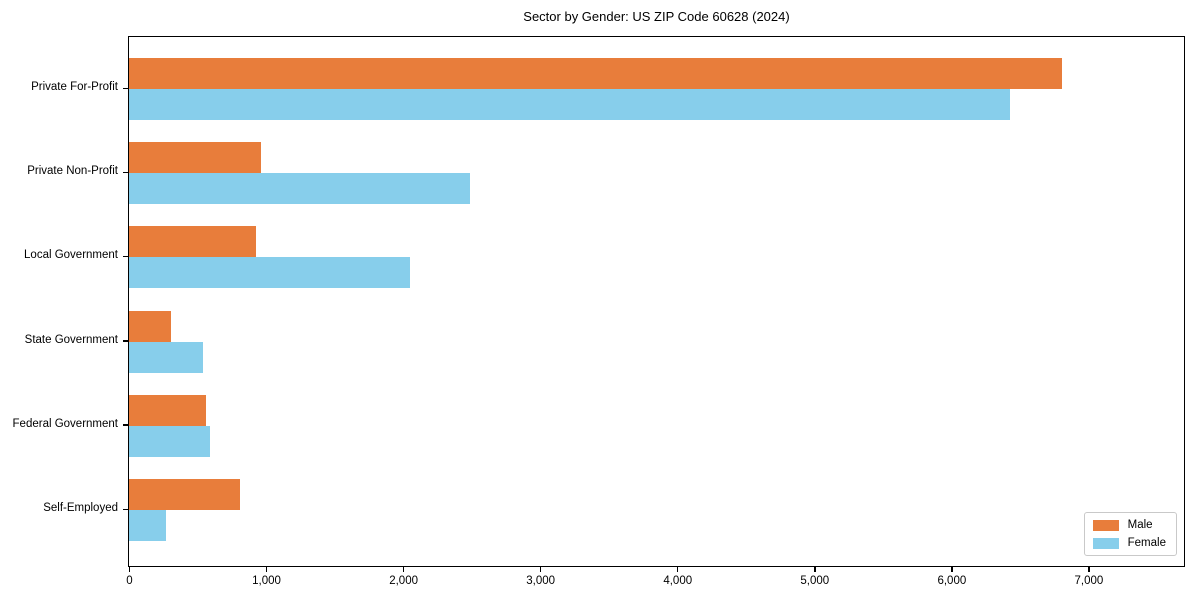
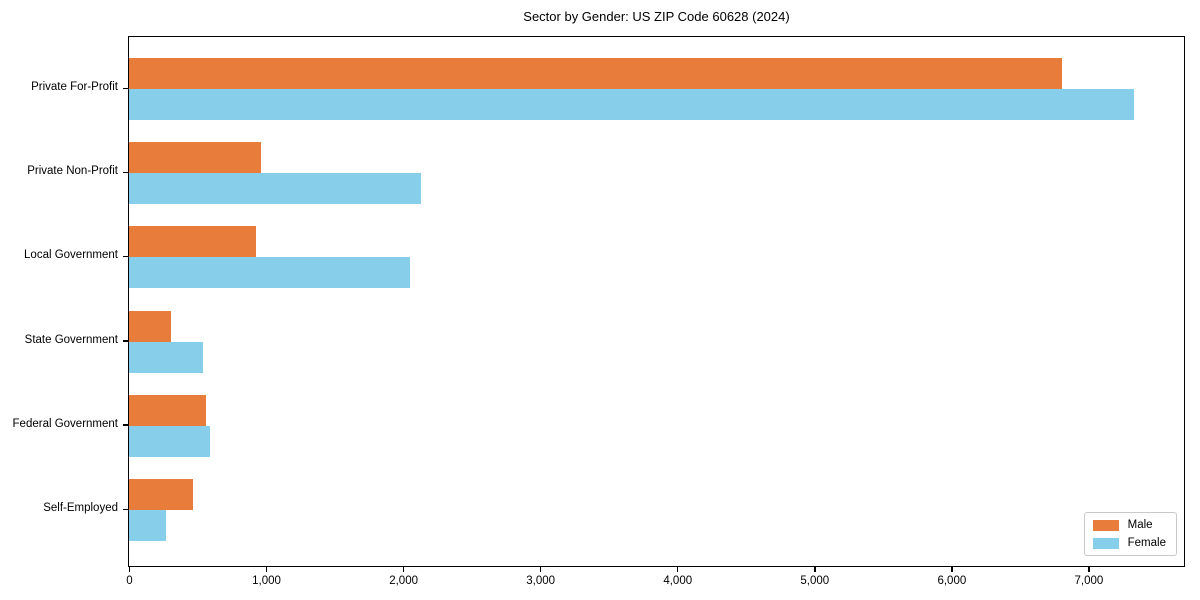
Female/Private For-Profit: 6430 -> 7330
Female/Private Non-Profit: 2490 -> 2130
Male/Self-Employed: 810 -> 470
